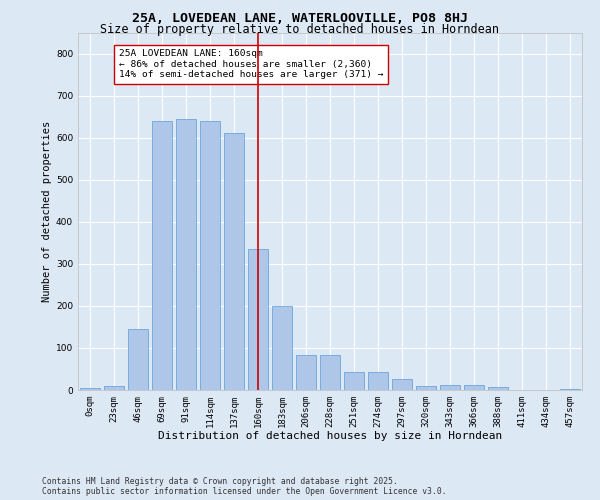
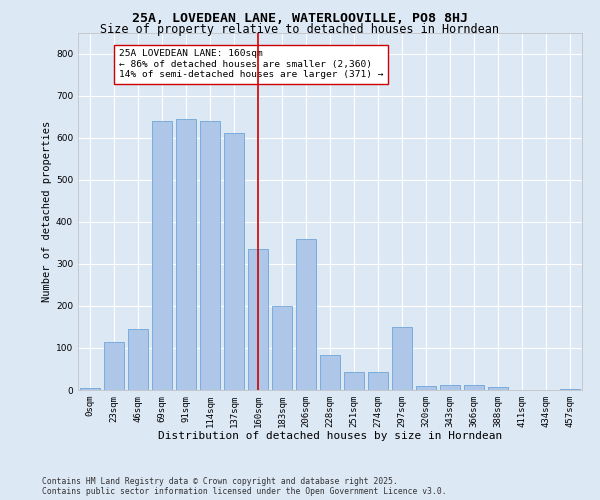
23sqm: 10 -> 115
206sqm: 83 -> 360
297sqm: 25 -> 150
